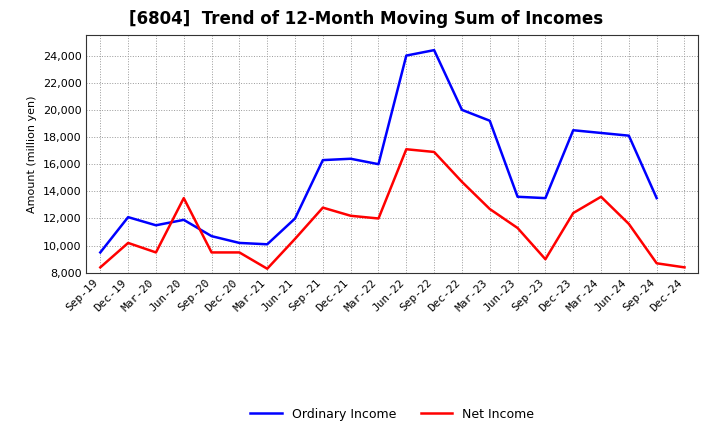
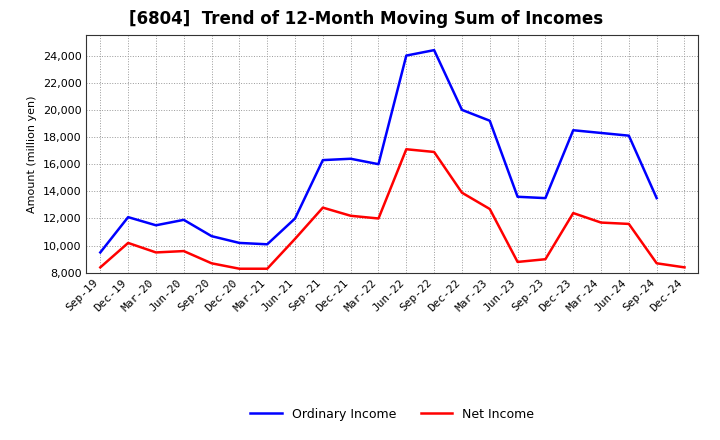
Net Income/Jun-20: 13,500 -> 9,600
Net Income/Sep-20: 9,500 -> 8,700
Net Income/Dec-20: 9,500 -> 8,300
Net Income/Dec-22: 14,700 -> 13,900
Net Income/Jun-23: 11,300 -> 8,800
Net Income/Mar-24: 13,600 -> 11,700
